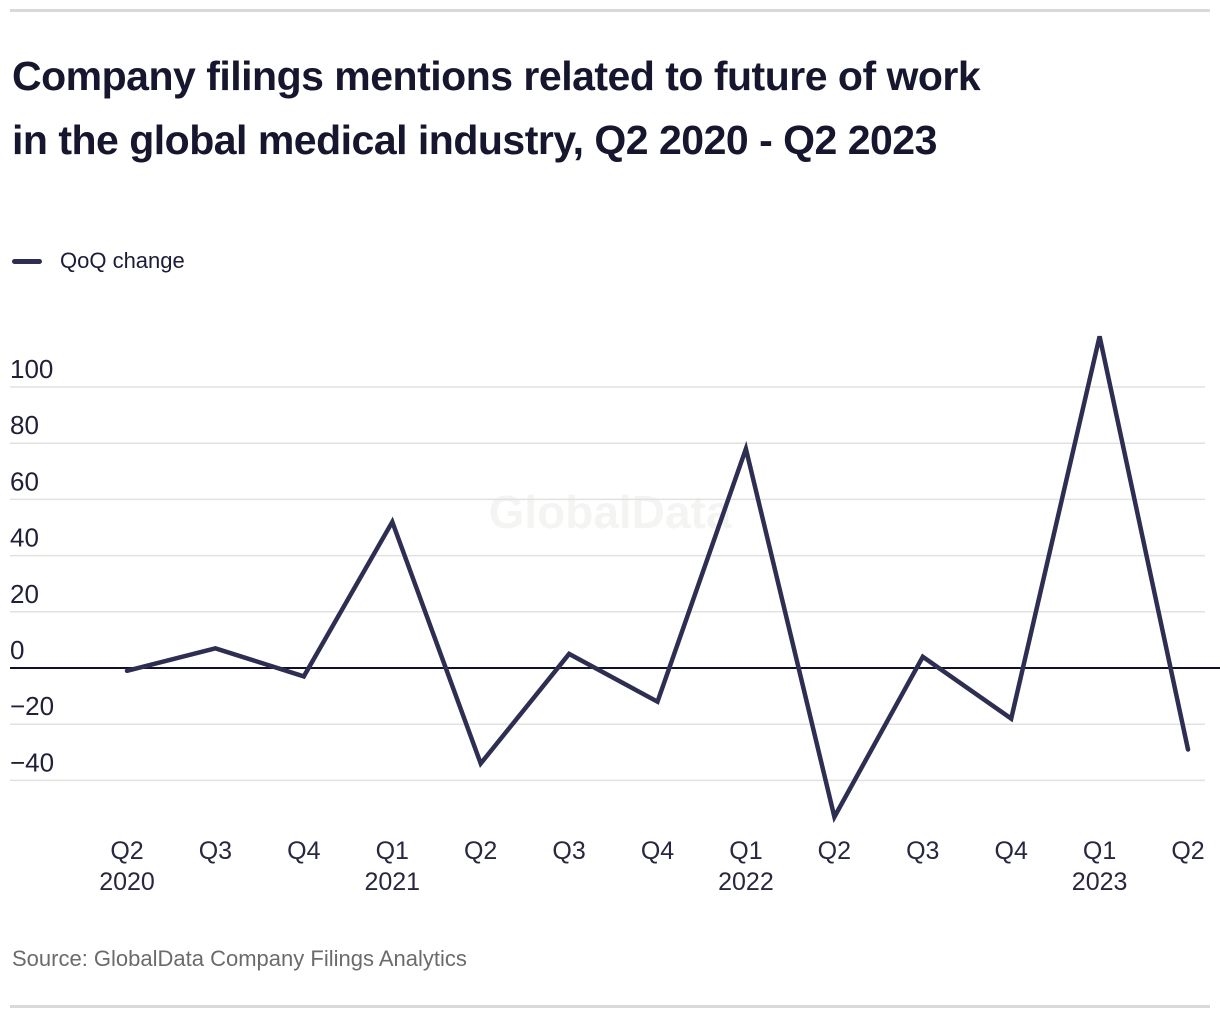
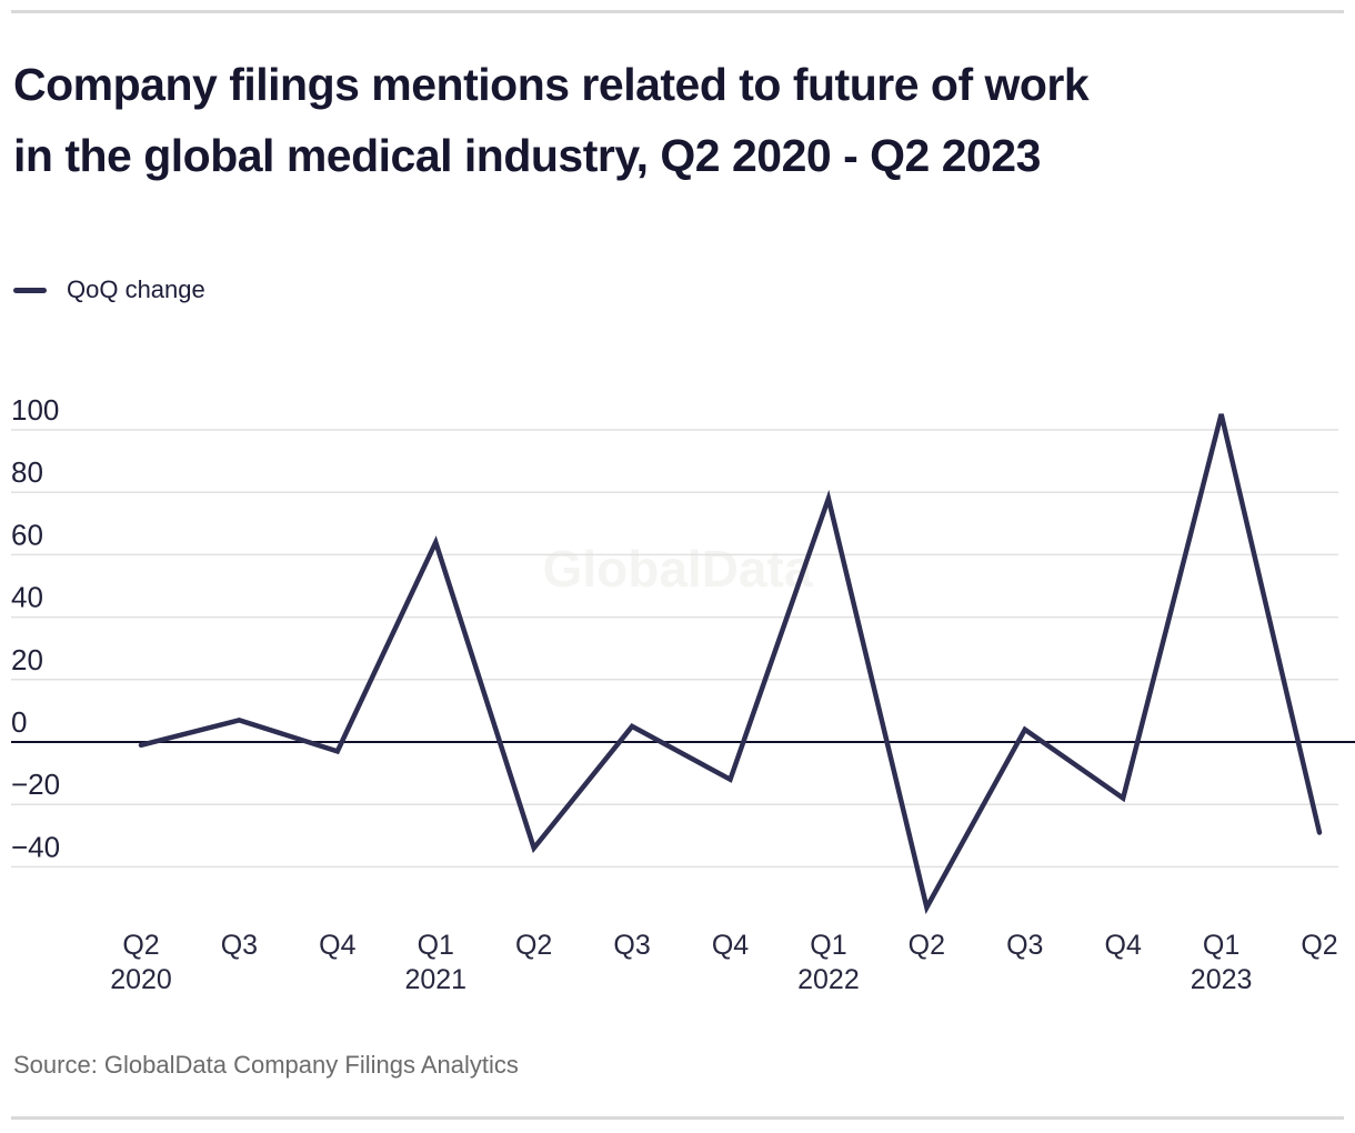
Q1 2021: 52 -> 64
Q1 2023: 118 -> 105
